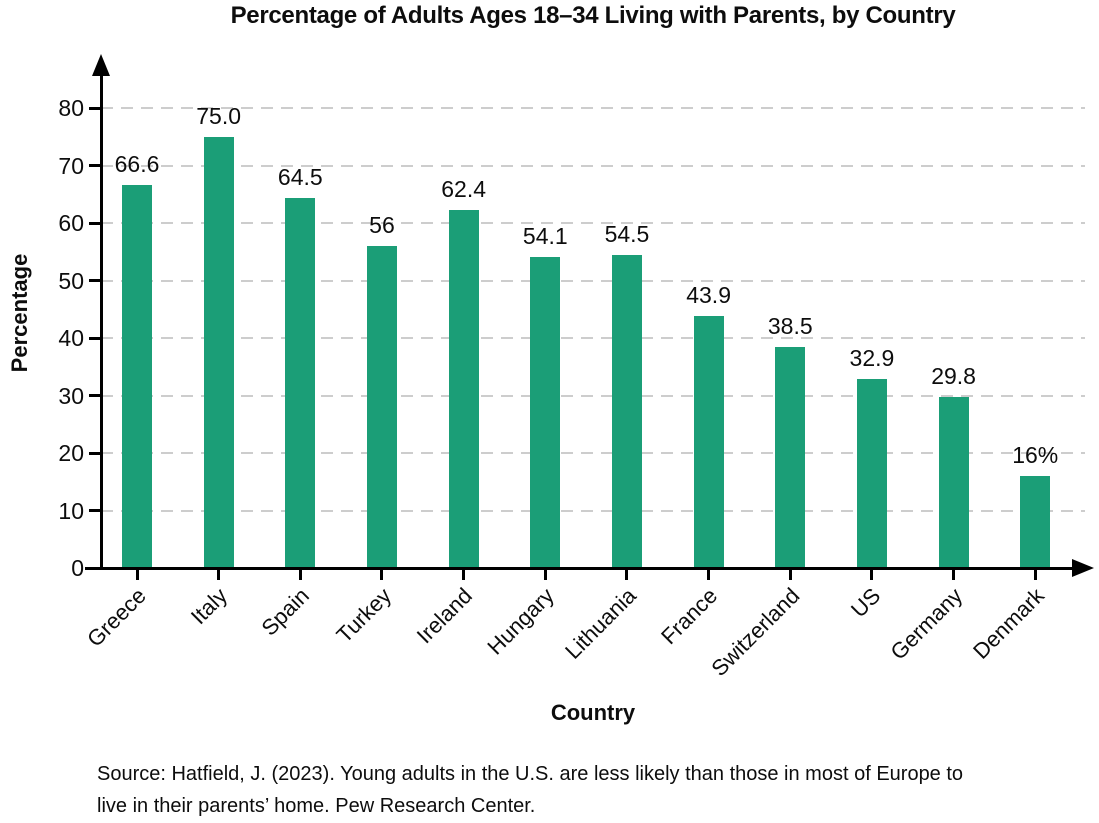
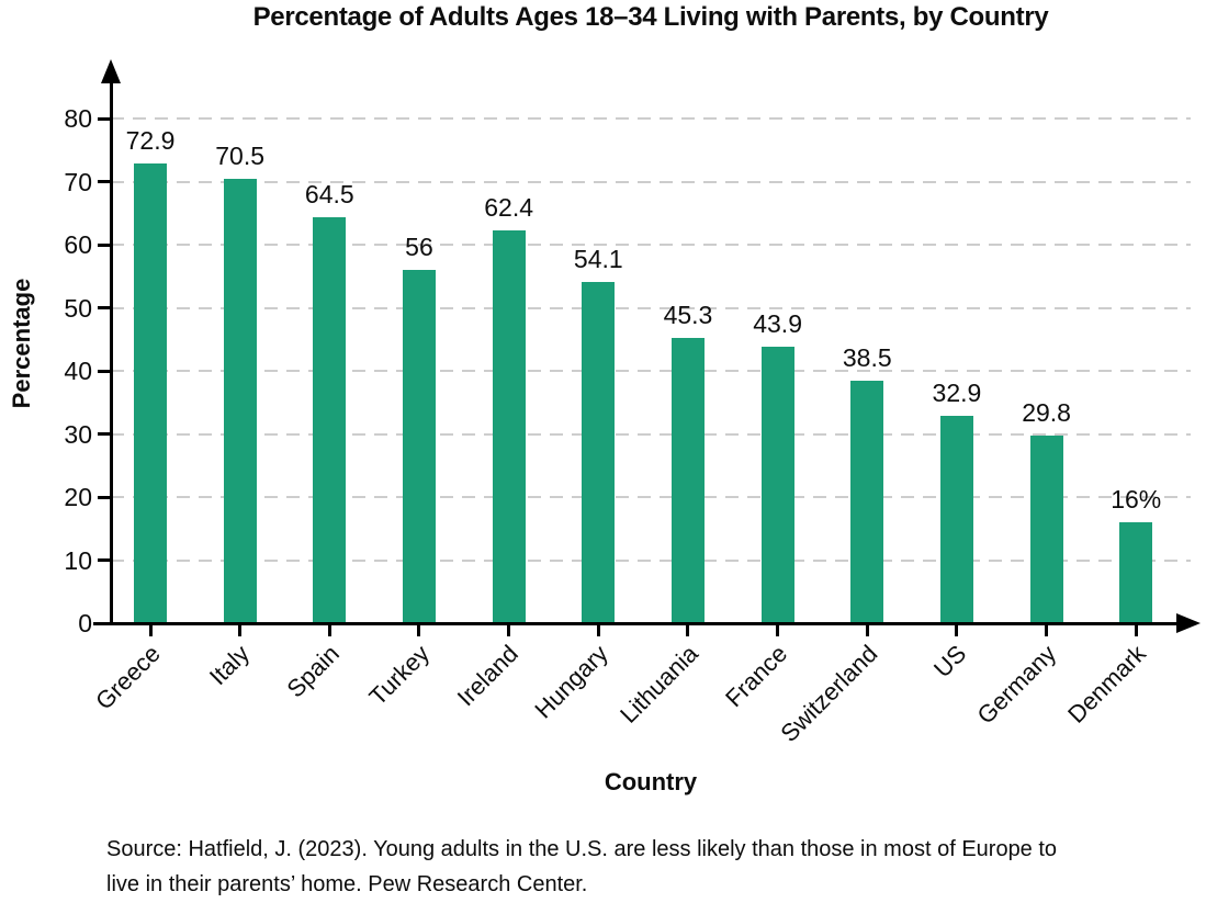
Greece: 66.6 -> 72.9
Italy: 75.0 -> 70.5
Lithuania: 54.5 -> 45.3
